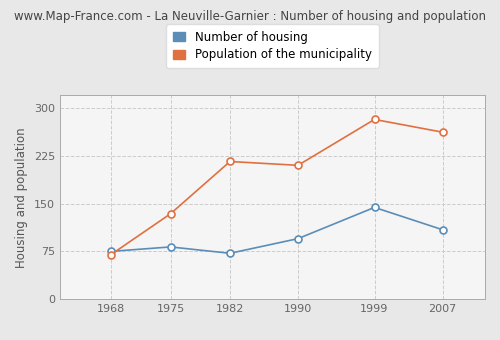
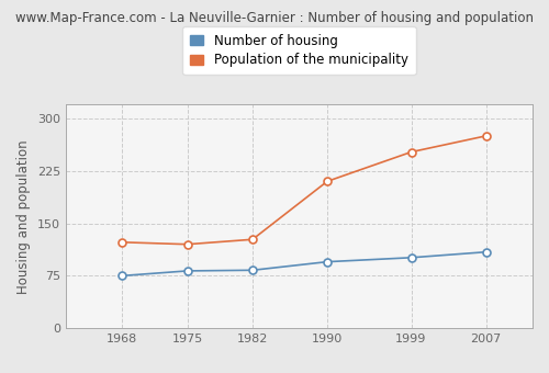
Population of the municipality/1968: 70 -> 123
Population of the municipality/1975: 134 -> 120
Number of housing/1982: 72 -> 83
Population of the municipality/1982: 216 -> 127
Number of housing/1999: 144 -> 101
Population of the municipality/1999: 282 -> 252
Population of the municipality/2007: 262 -> 275
